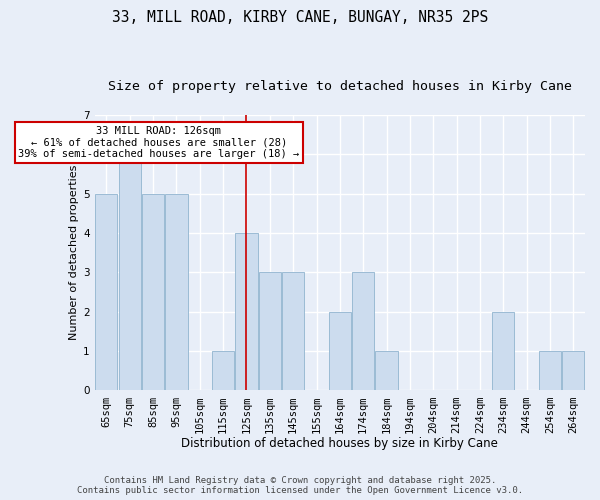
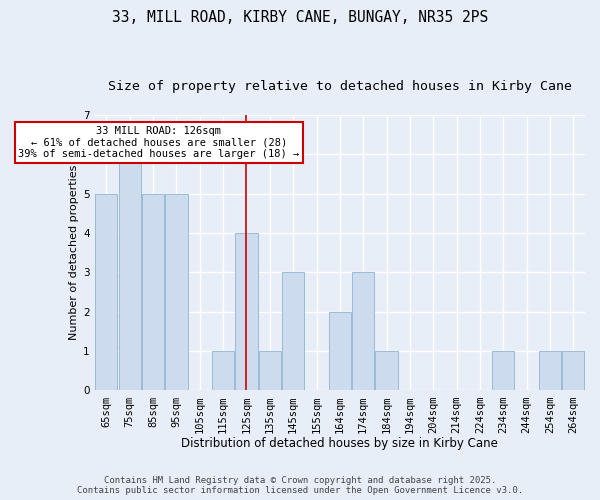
135sqm: 3 -> 1
234sqm: 2 -> 1
